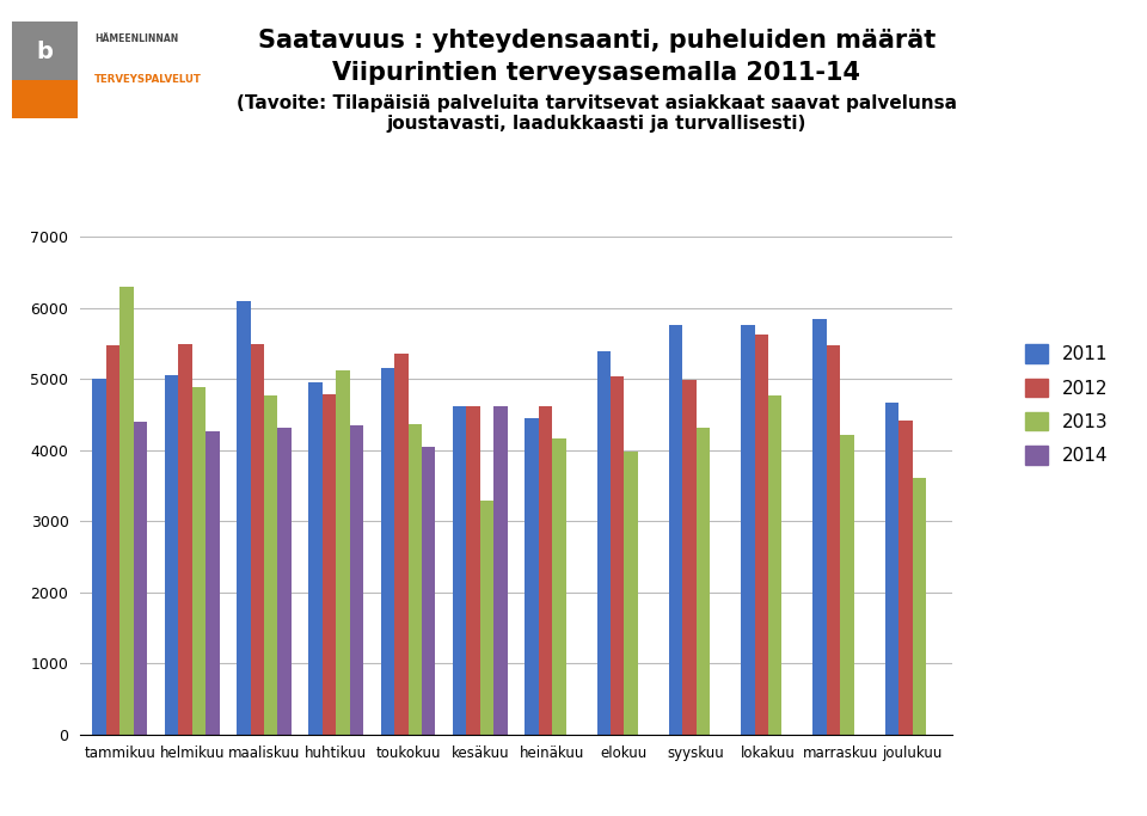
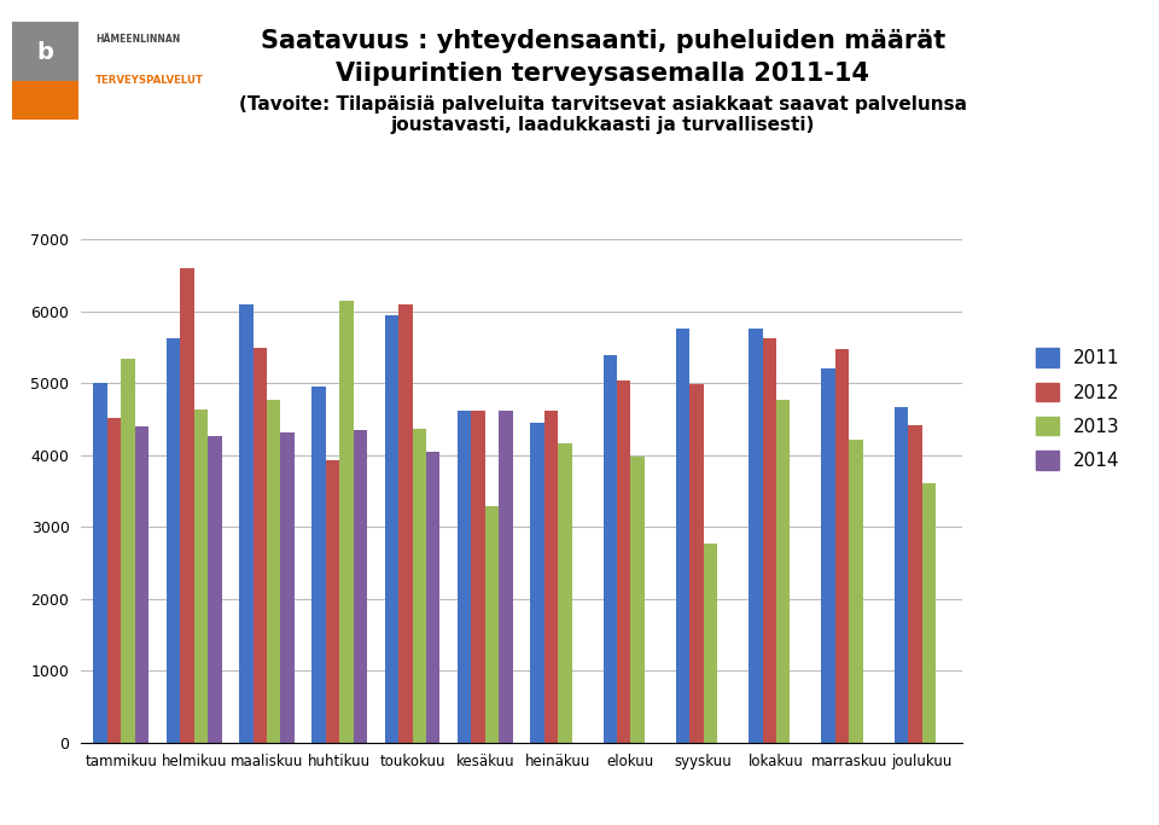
2012/tammikuu: 5470 -> 4520
2013/tammikuu: 6300 -> 5340
2011/helmikuu: 5050 -> 5620
2012/helmikuu: 5490 -> 6600
2013/helmikuu: 4880 -> 4640
2012/huhtikuu: 4780 -> 3920
2013/huhtikuu: 5120 -> 6140
2011/toukokuu: 5150 -> 5940
2012/toukokuu: 5360 -> 6100
2013/syyskuu: 4310 -> 2760
2011/marraskuu: 5850 -> 5200
